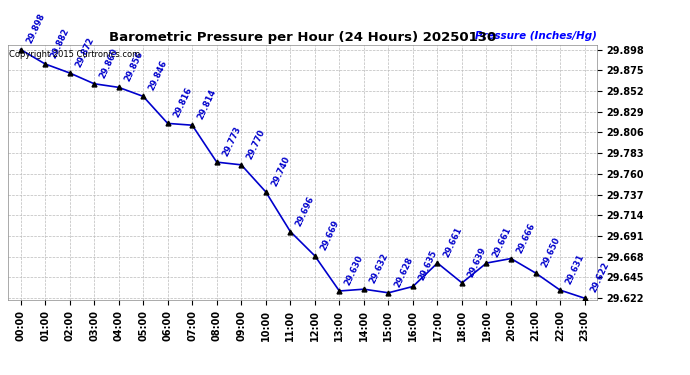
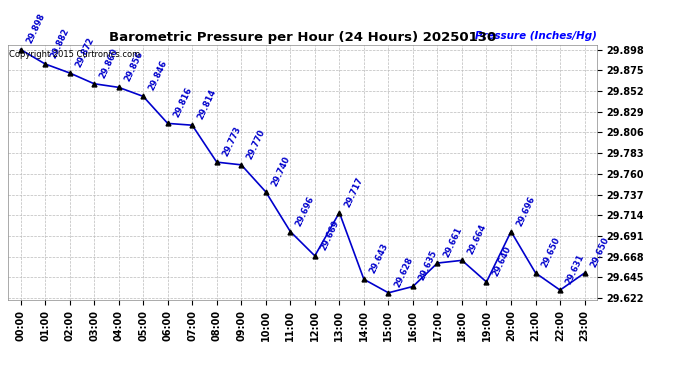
13:00: 29.630 -> 29.717
14:00: 29.632 -> 29.643
18:00: 29.639 -> 29.664
19:00: 29.661 -> 29.640
20:00: 29.666 -> 29.696
23:00: 29.622 -> 29.650
